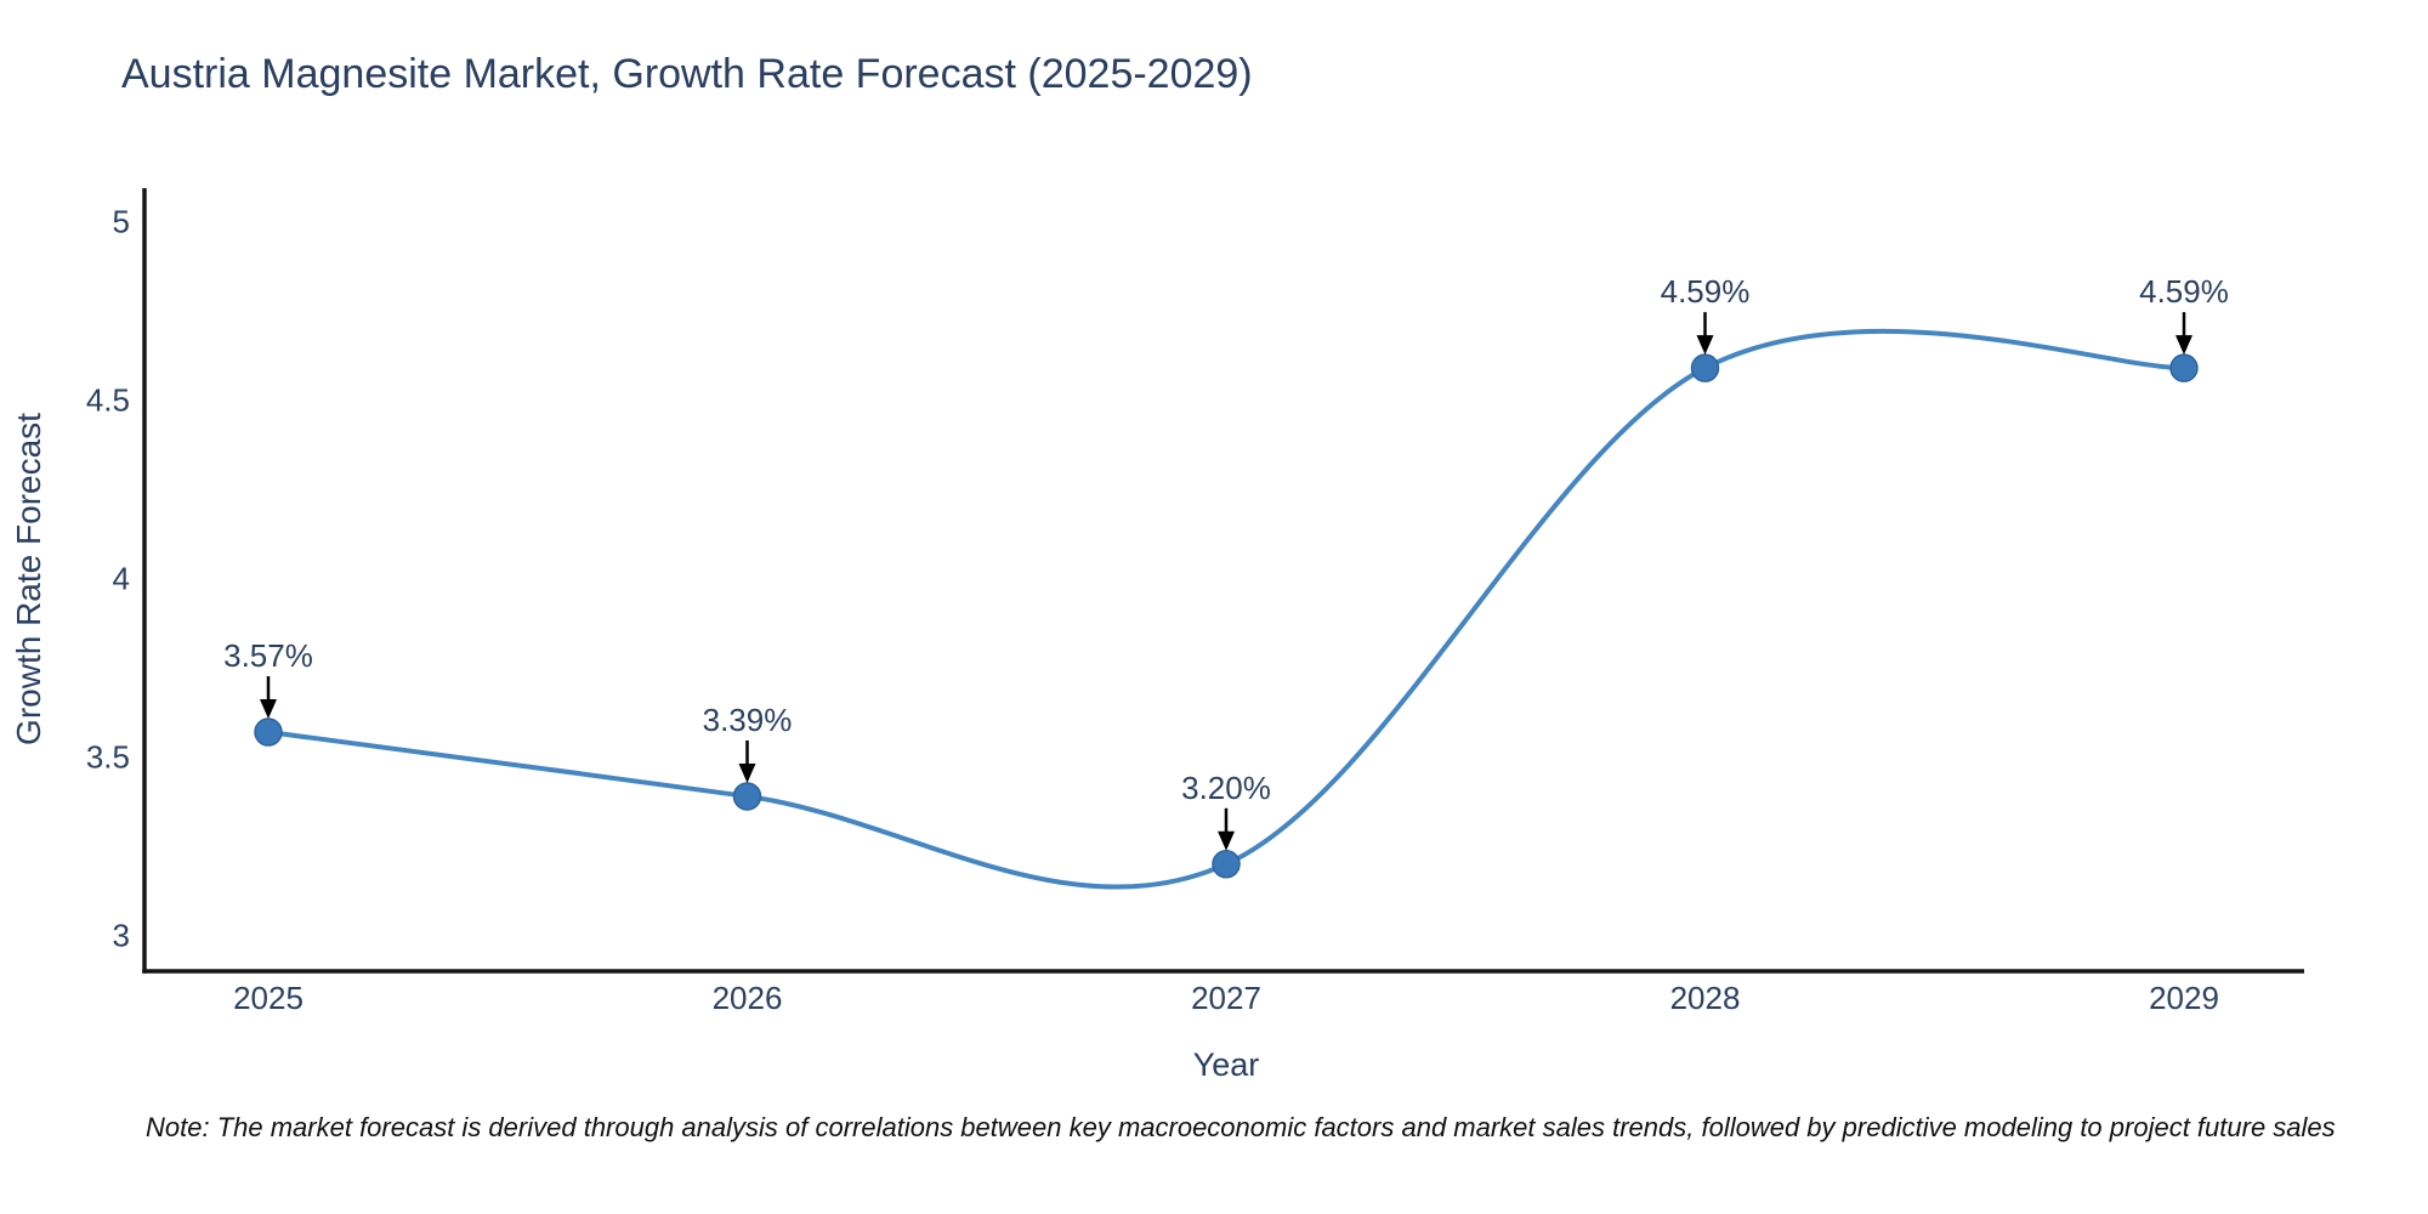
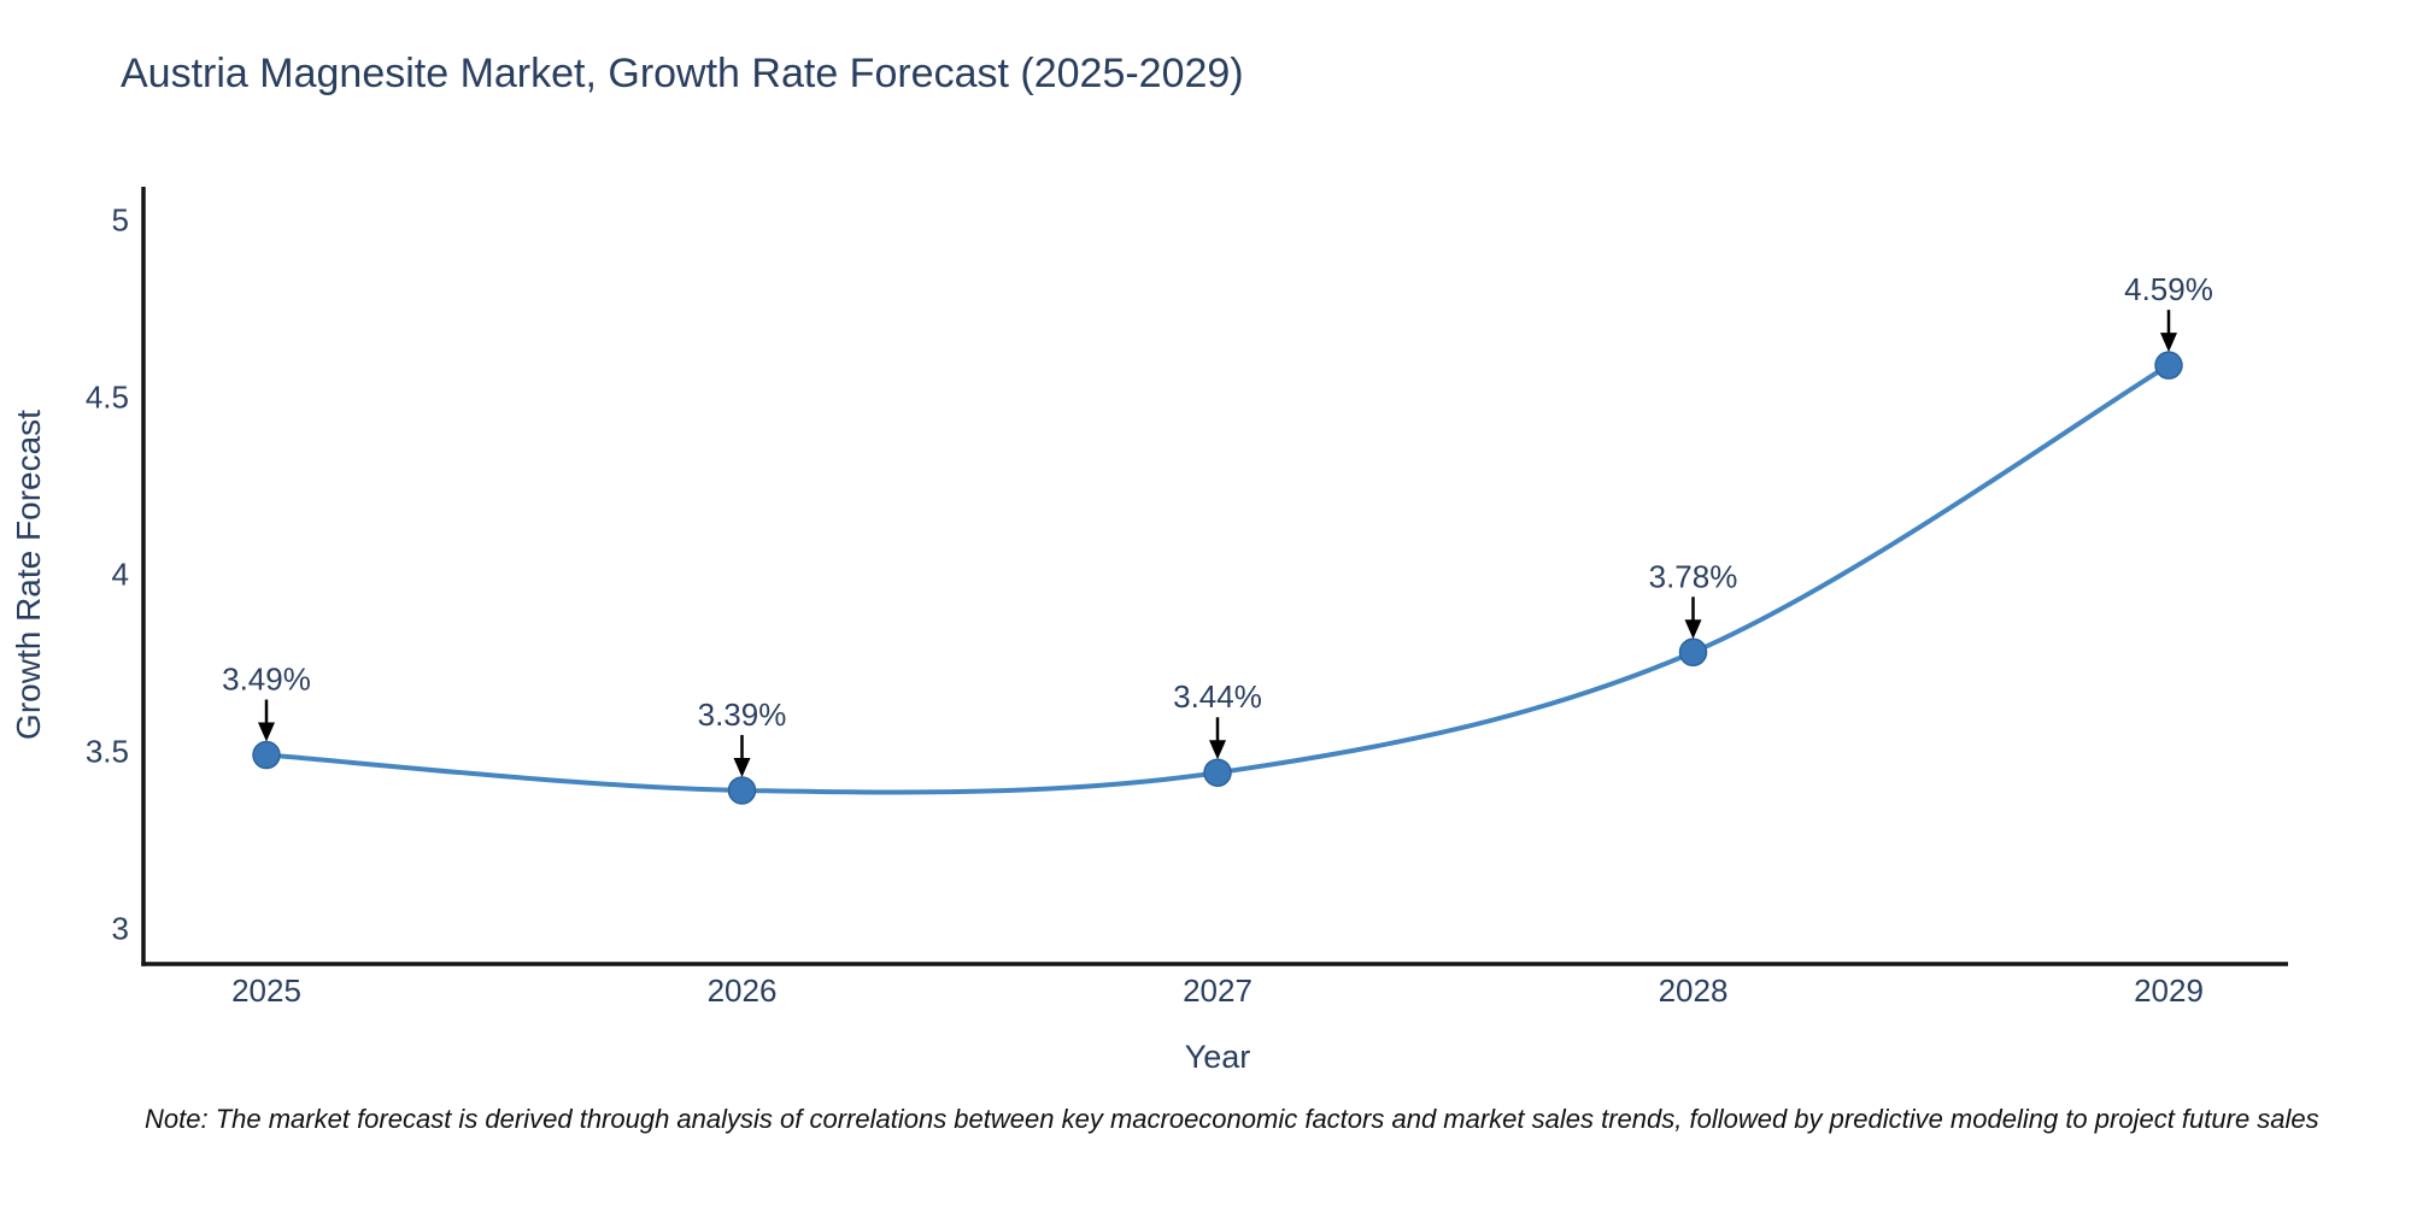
2025: 3.57% -> 3.49%
2027: 3.20% -> 3.44%
2028: 4.59% -> 3.78%
